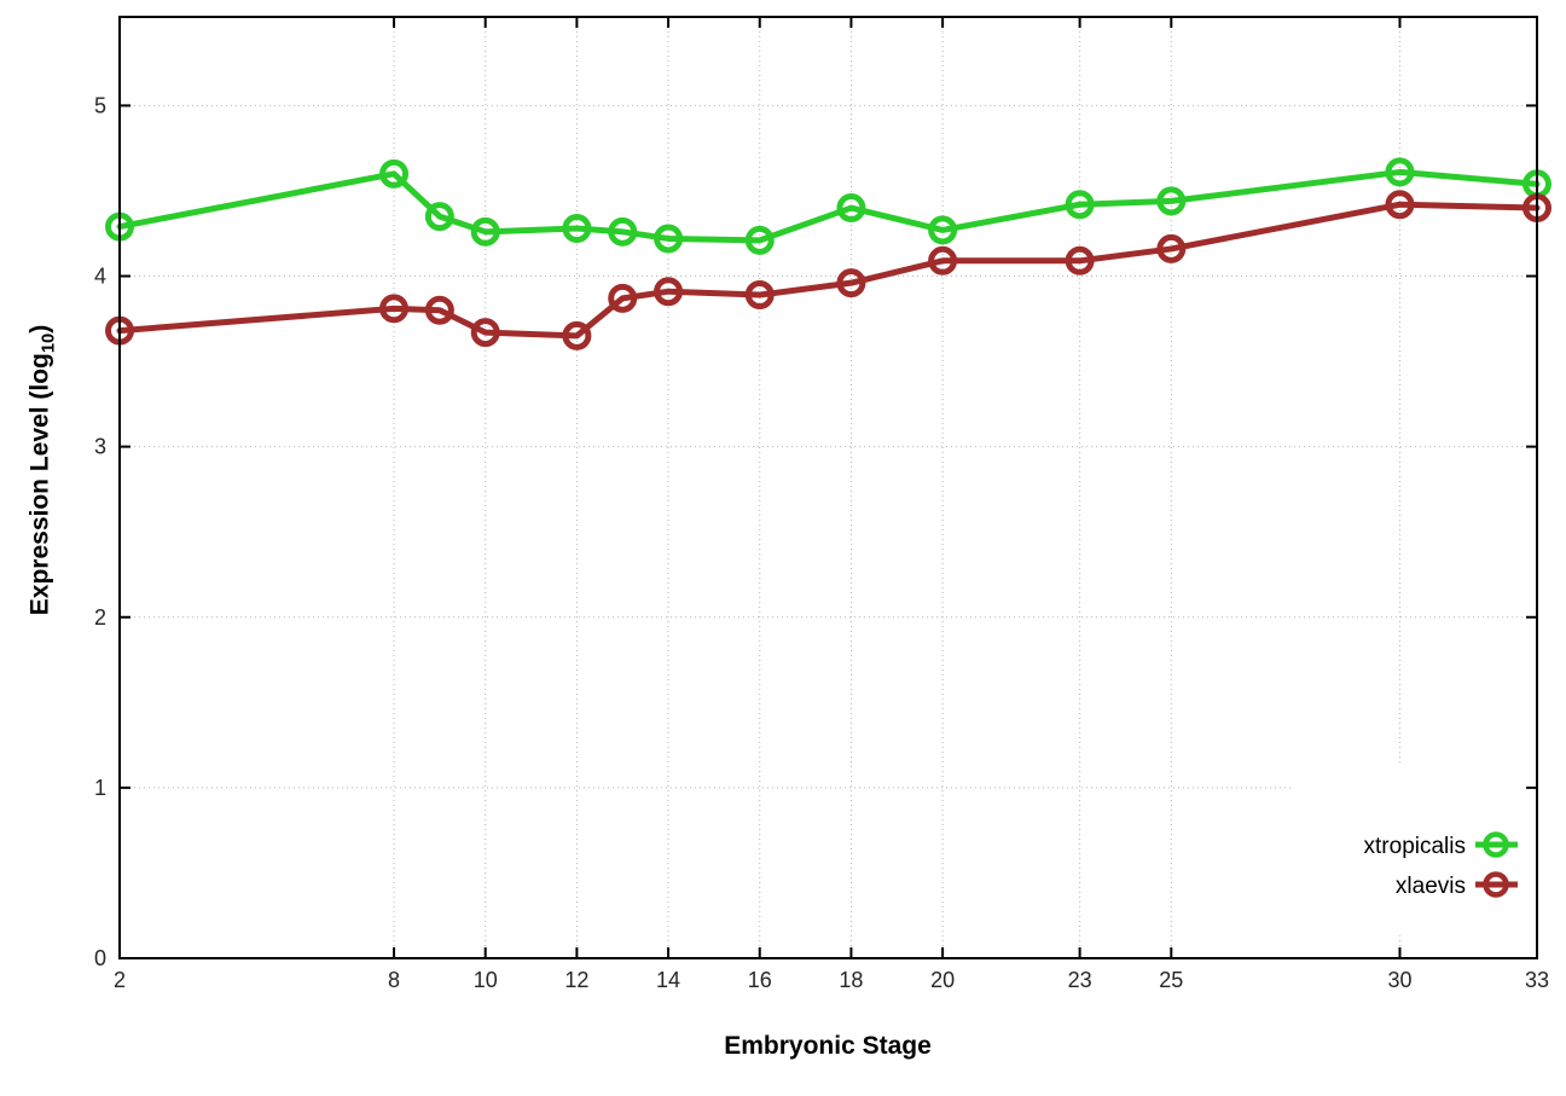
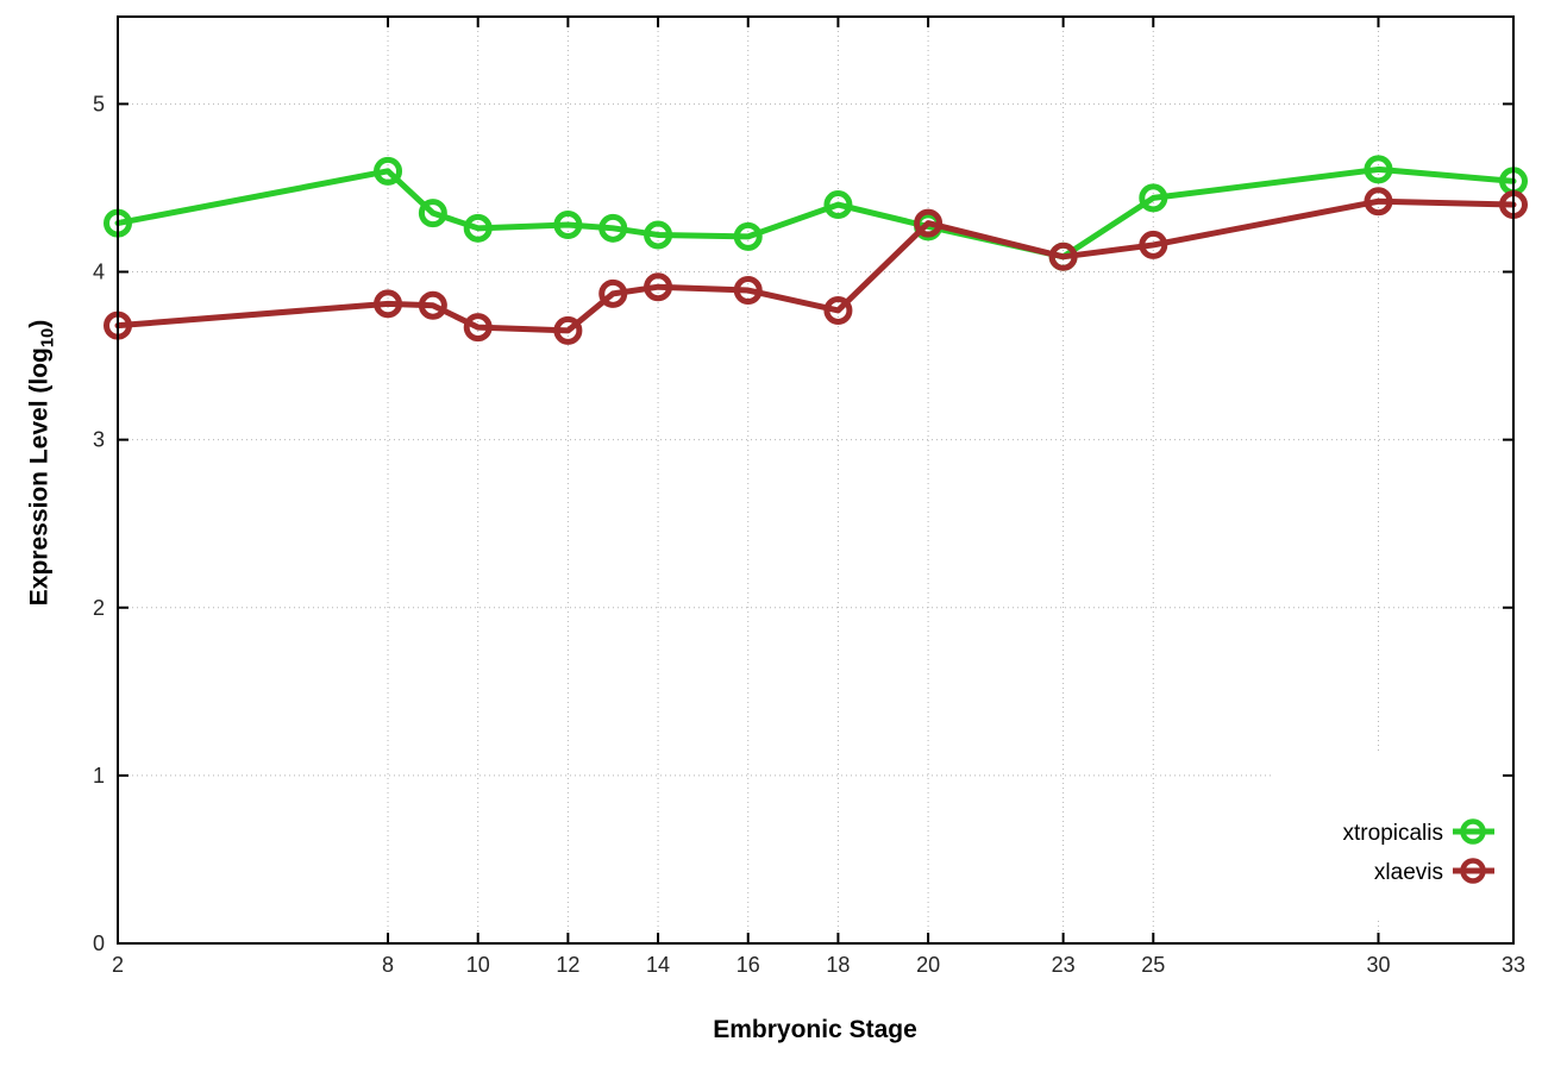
xlaevis/18: 3.96 -> 3.77
xlaevis/20: 4.09 -> 4.29
xtropicalis/23: 4.42 -> 4.09
